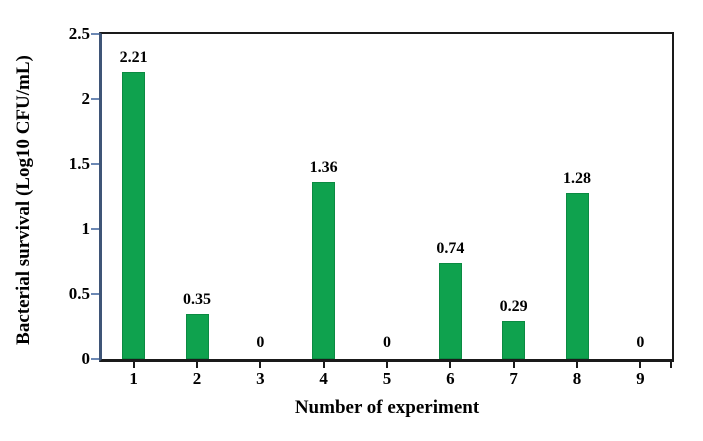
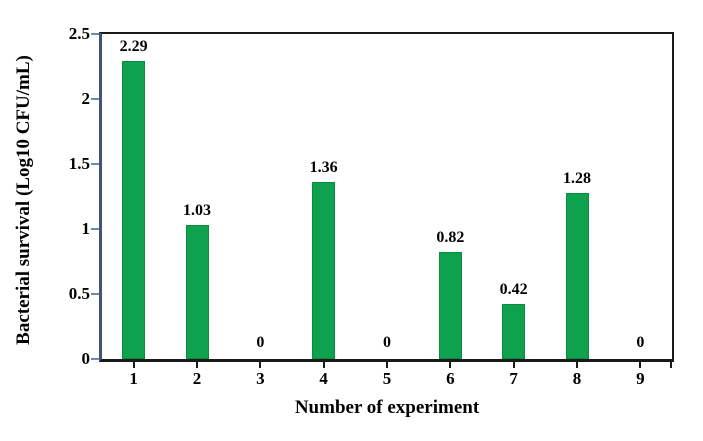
1: 2.21 -> 2.29
2: 0.35 -> 1.03
6: 0.74 -> 0.82
7: 0.29 -> 0.42
